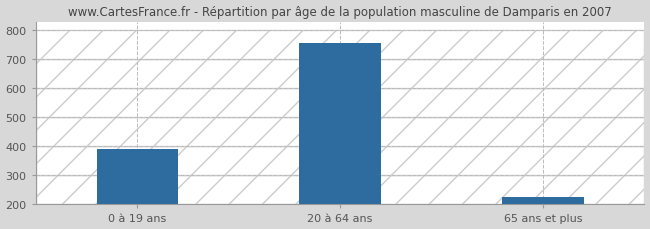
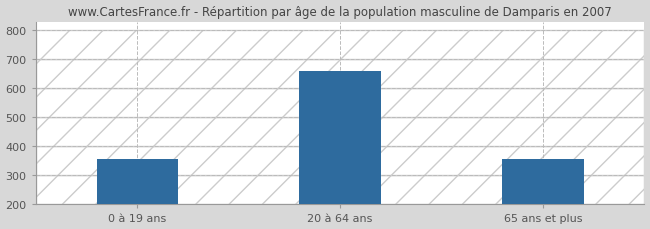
0 à 19 ans: 390 -> 355
20 à 64 ans: 757 -> 660
65 ans et plus: 225 -> 355
